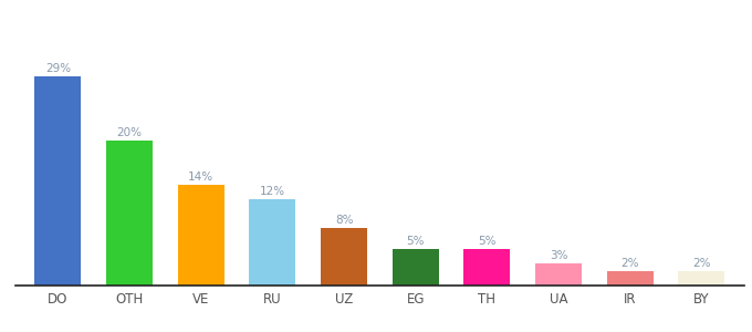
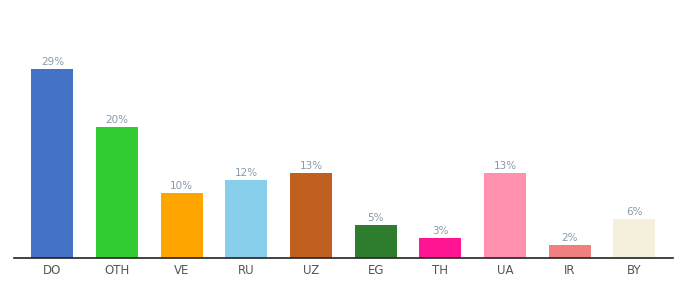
VE: 14% -> 10%
UZ: 8% -> 13%
TH: 5% -> 3%
UA: 3% -> 13%
BY: 2% -> 6%
